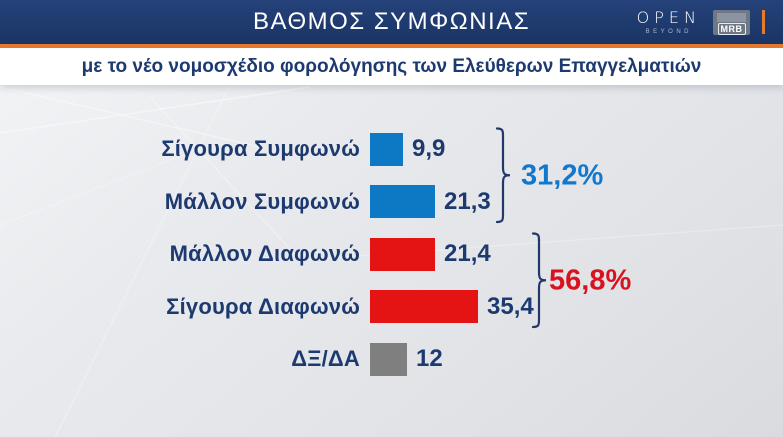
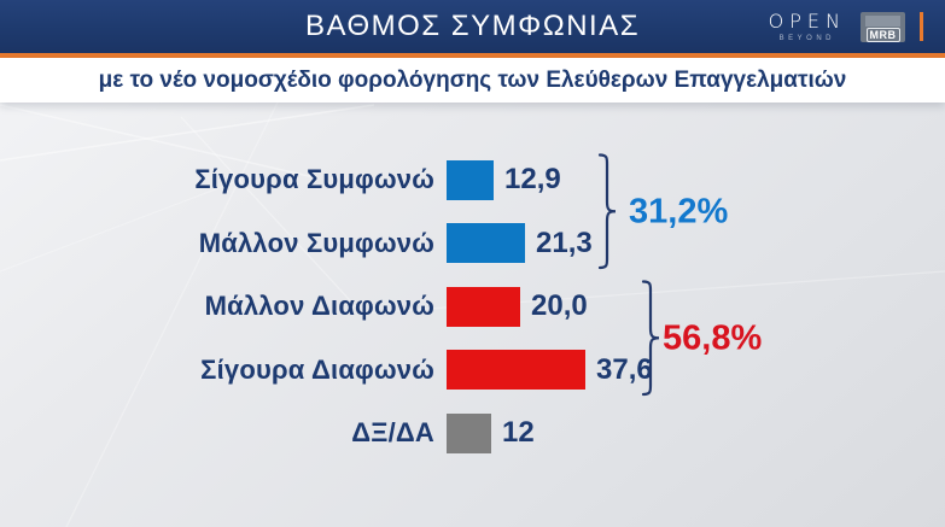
Σίγουρα Συμφωνώ: 9,9 -> 12,9
Μάλλον Διαφωνώ: 21,4 -> 20,0
Σίγουρα Διαφωνώ: 35,4 -> 37,6
